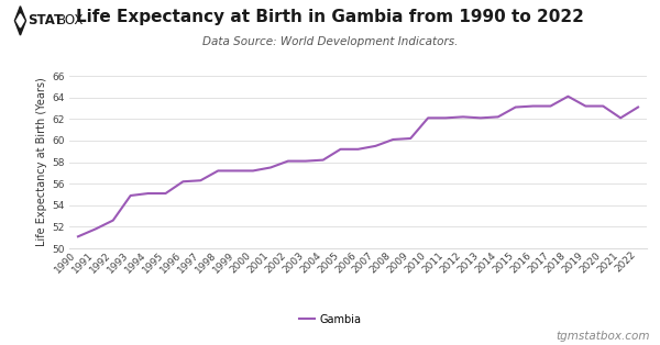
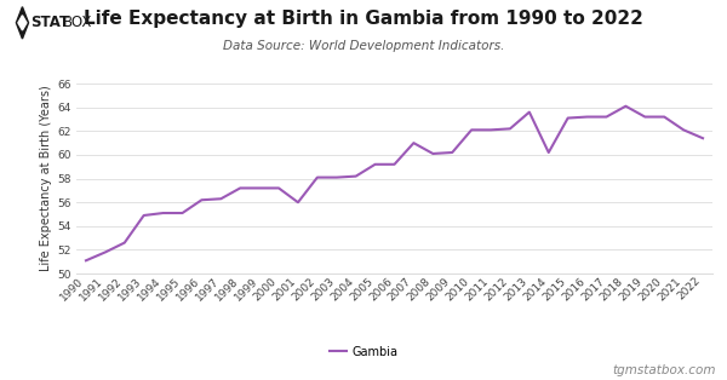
2001: 57.5 -> 56.0
2007: 59.5 -> 61.0
2013: 62.1 -> 63.6
2014: 62.2 -> 60.2
2022: 63.1 -> 61.4
